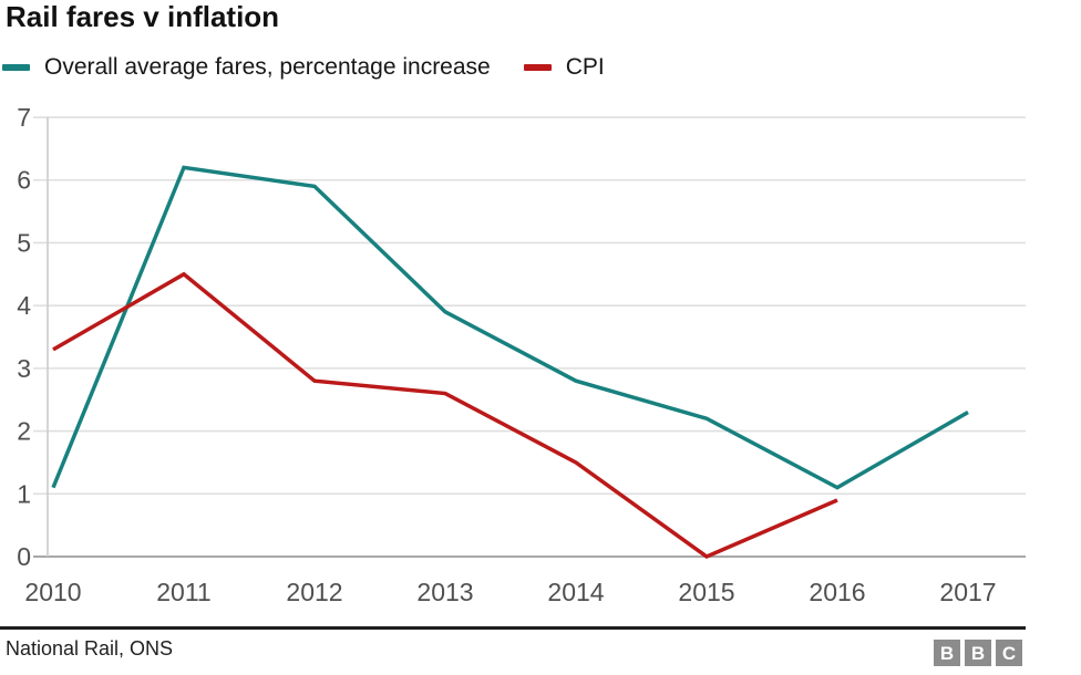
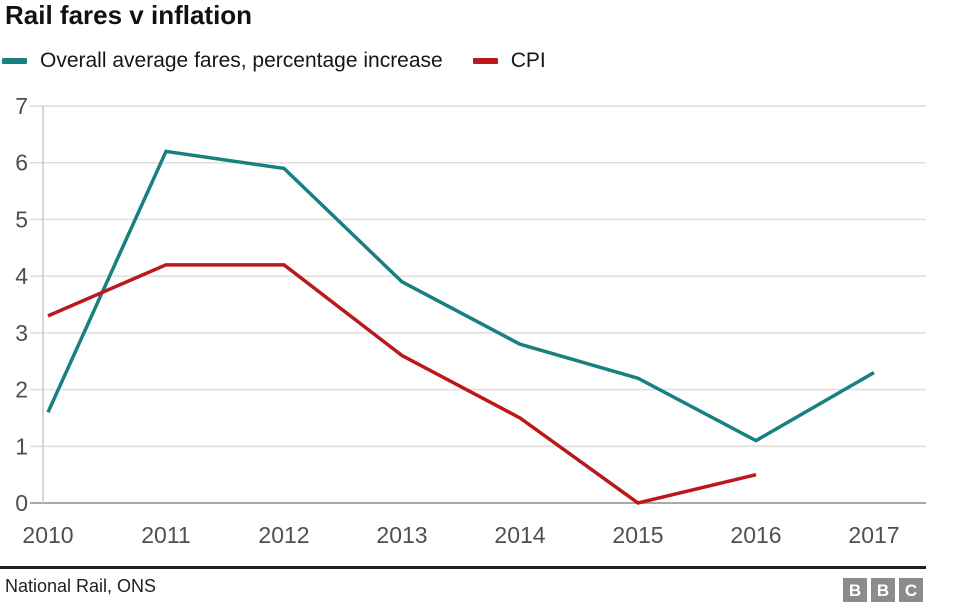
Overall average fares, percentage increase/2010: 1.1 -> 1.6
CPI/2011: 4.5 -> 4.2
CPI/2012: 2.8 -> 4.2
CPI/2016: 0.9 -> 0.5
